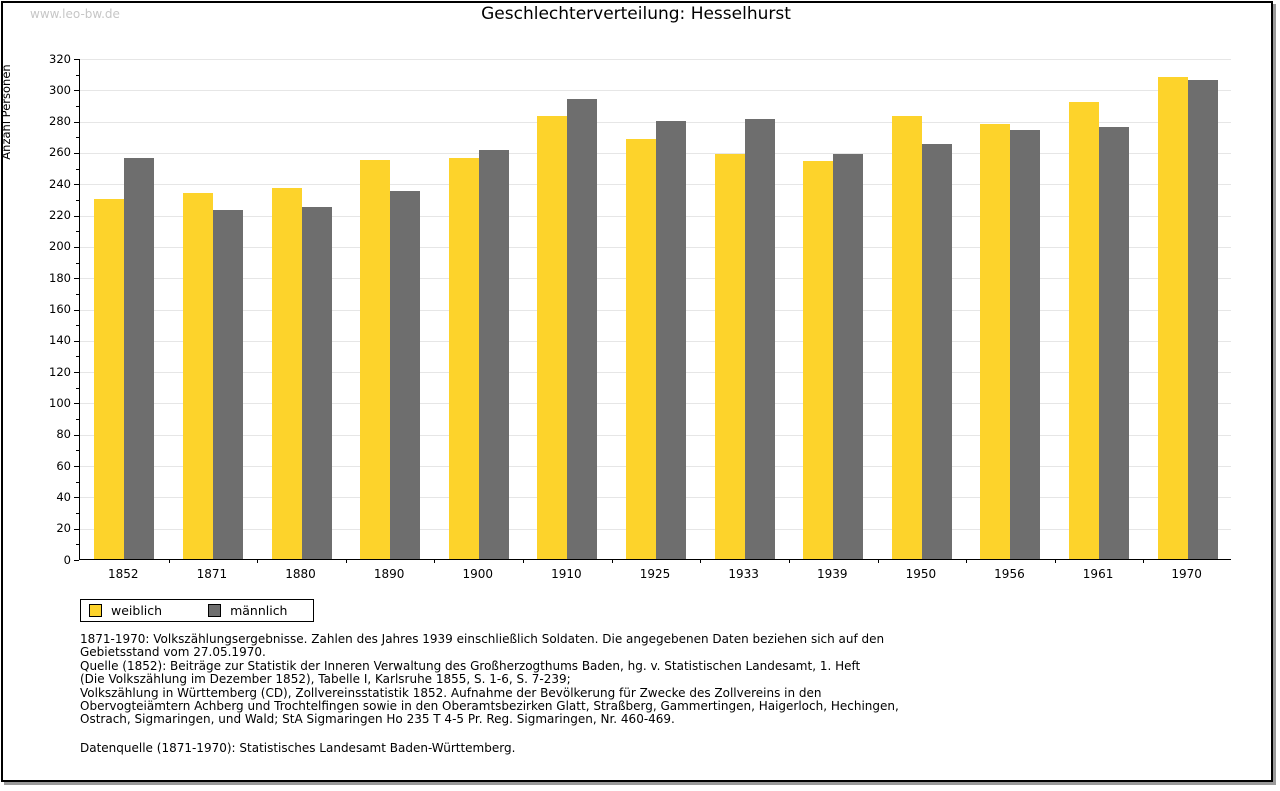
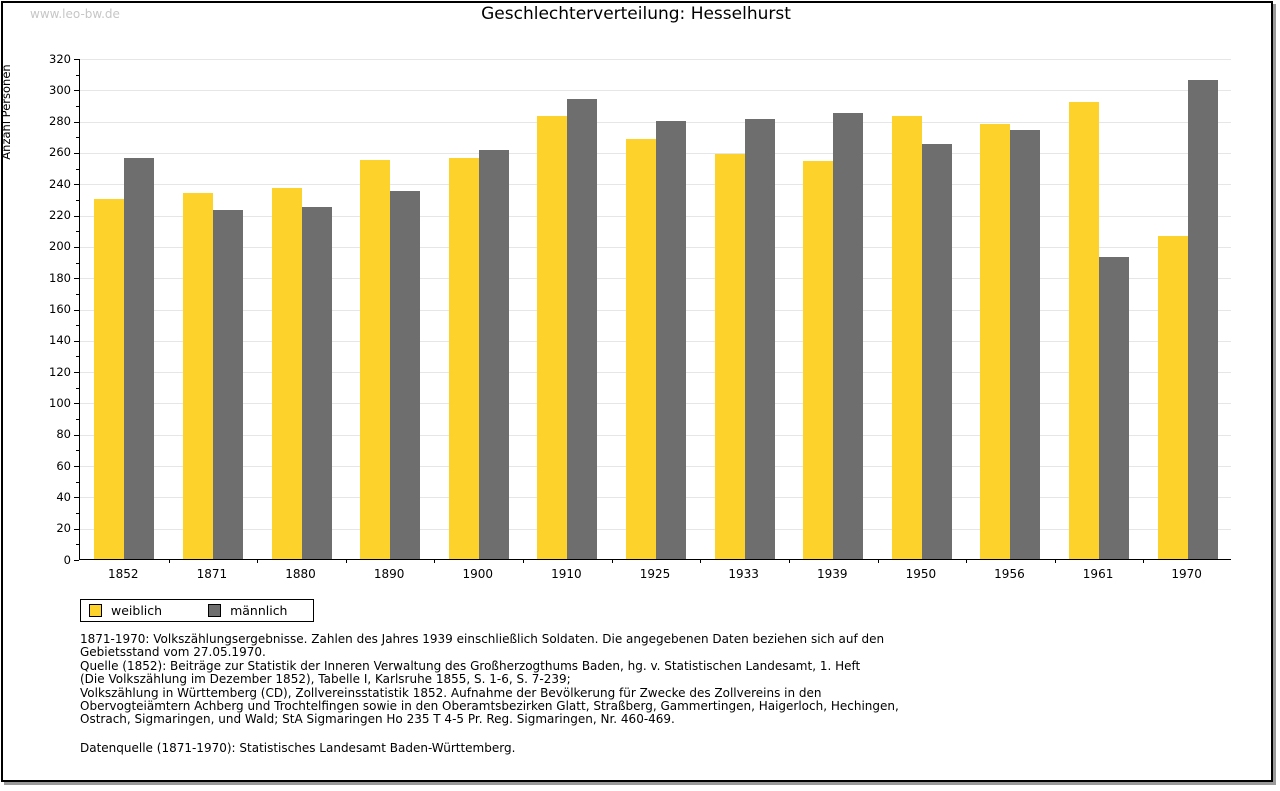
männlich/1939: 259 -> 285
männlich/1961: 276 -> 193
weiblich/1970: 308 -> 206
